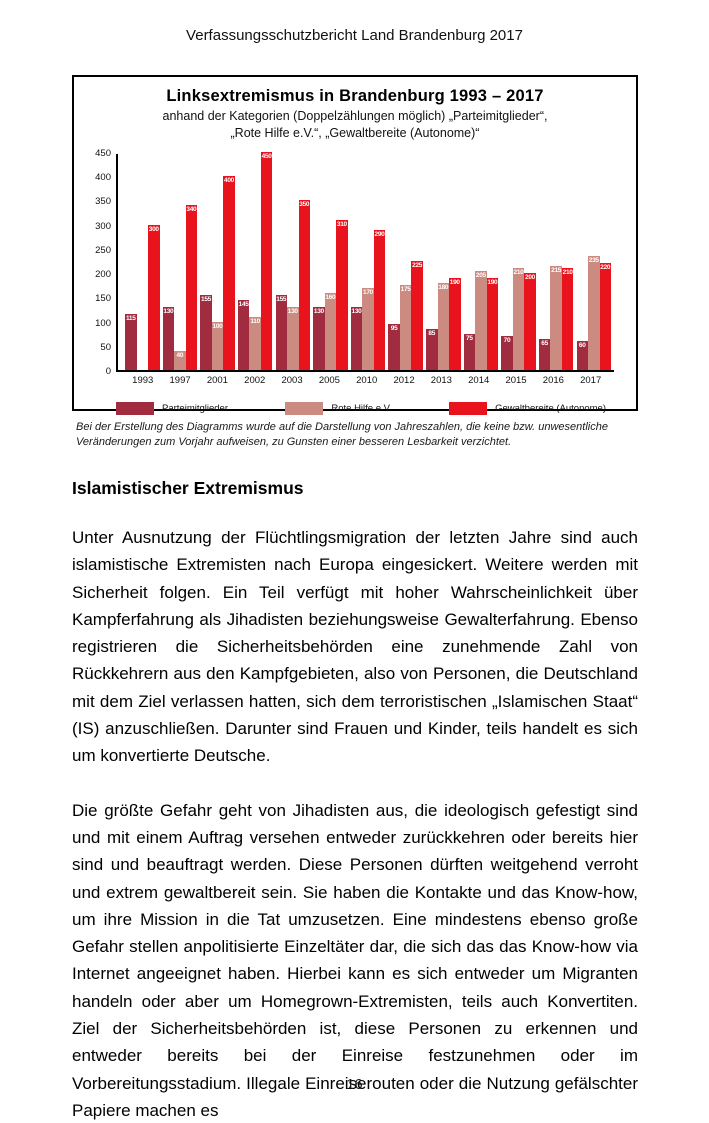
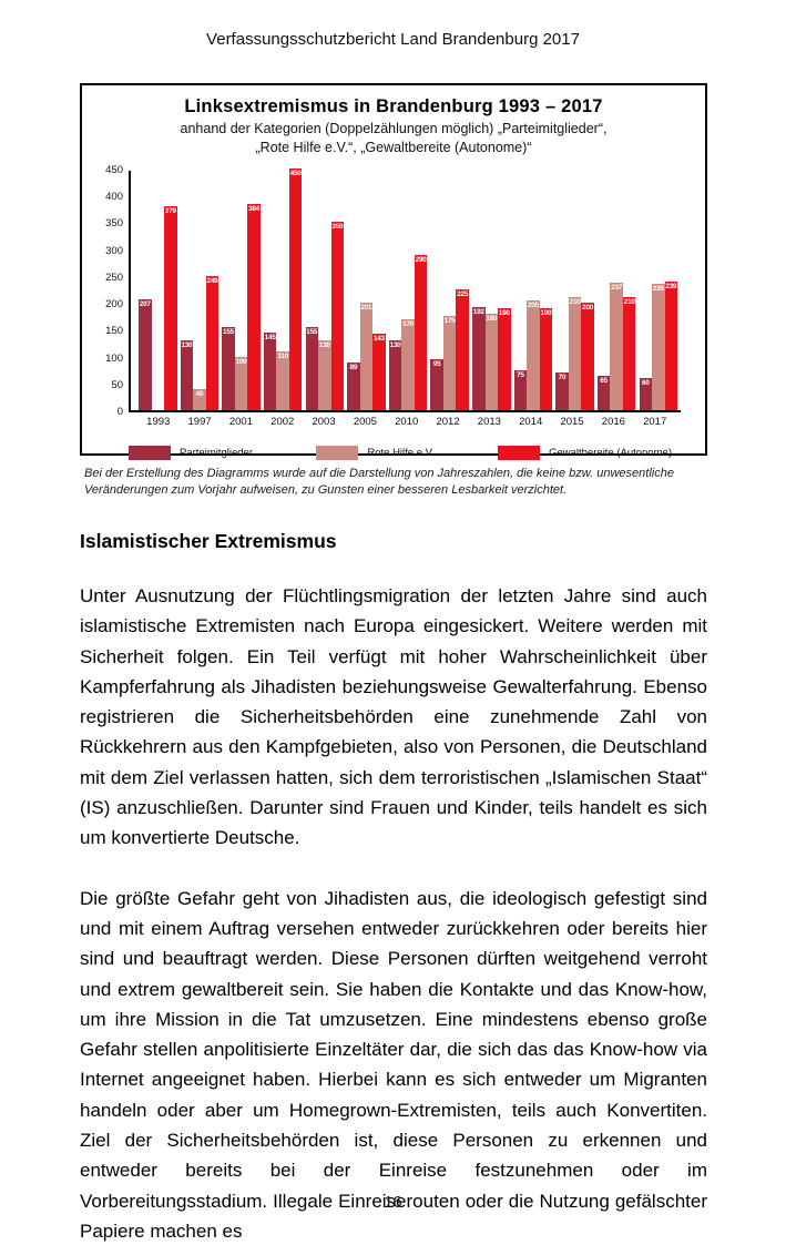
Parteimitglieder/1993: 115 -> 207
Gewaltbereite (Autonome)/1993: 300 -> 379
Gewaltbereite (Autonome)/1997: 340 -> 249
Gewaltbereite (Autonome)/2001: 400 -> 384
Parteimitglieder/2005: 130 -> 89
Rote Hilfe e.V./2005: 160 -> 201
Gewaltbereite (Autonome)/2005: 310 -> 143
Parteimitglieder/2013: 85 -> 192
Rote Hilfe e.V./2016: 215 -> 237
Gewaltbereite (Autonome)/2017: 220 -> 239
